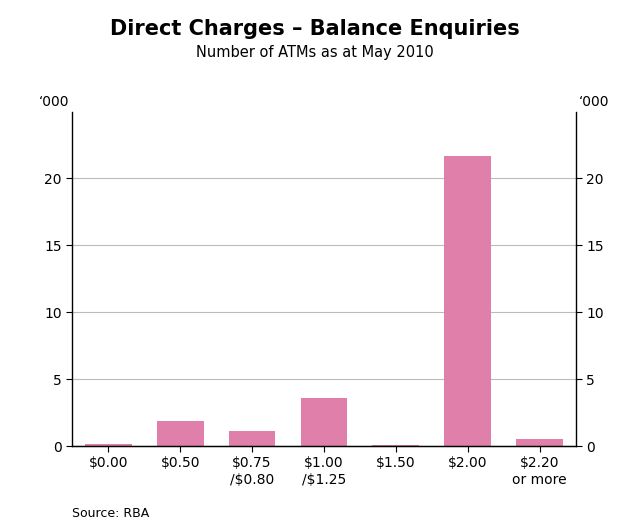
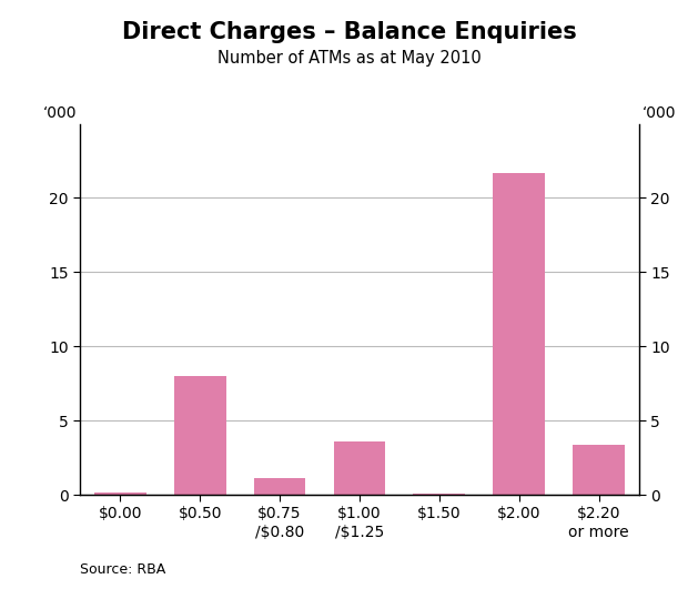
$0.50: 1.9 -> 8.0
$2.20 or more: 0.6 -> 3.4
